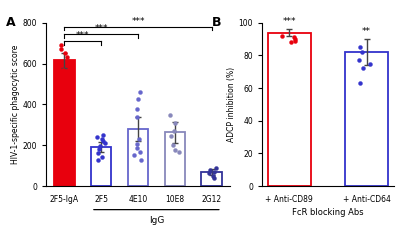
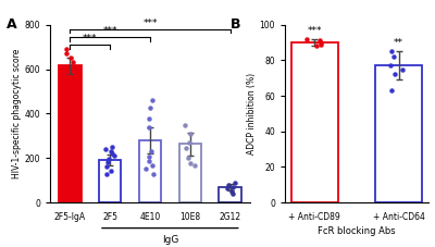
2F5-IgA/+ Anti-CD89: 94 -> 90
2F5-IgA/+ Anti-CD64: 82 -> 77
